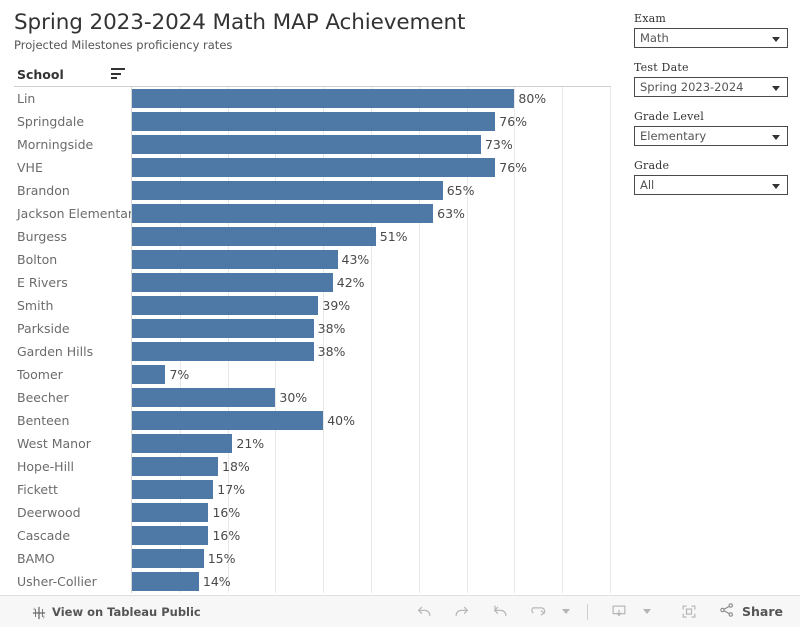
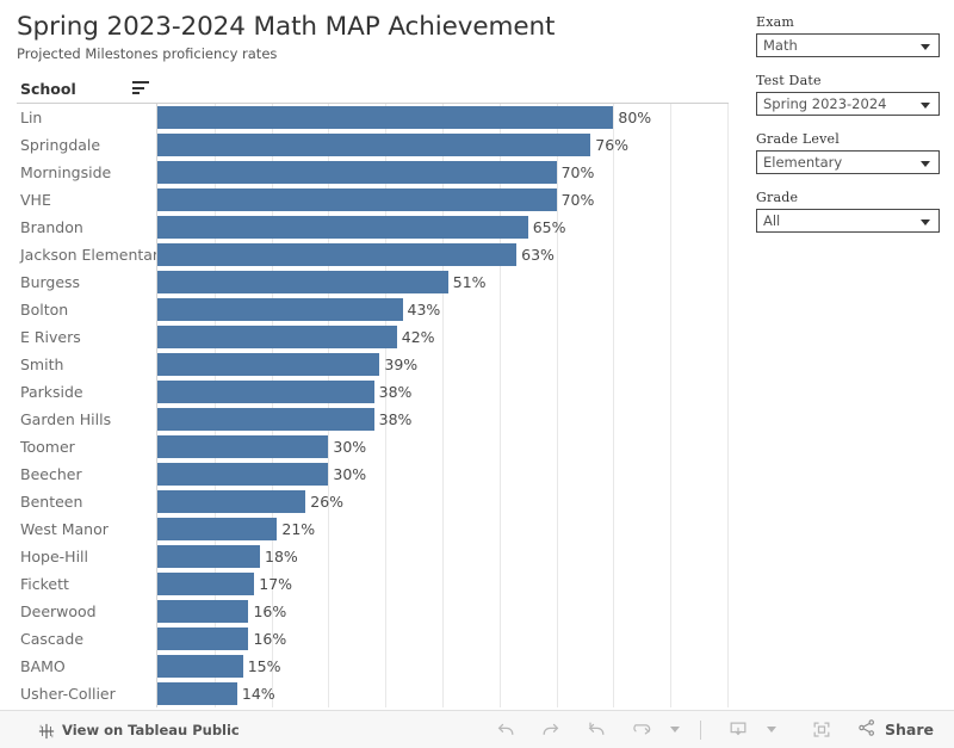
Morningside: 73% -> 70%
VHE: 76% -> 70%
Toomer: 7% -> 30%
Benteen: 40% -> 26%
